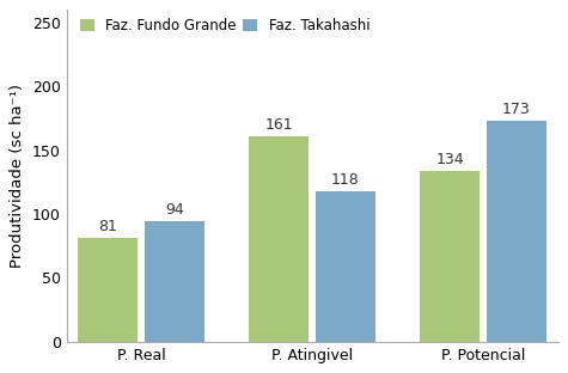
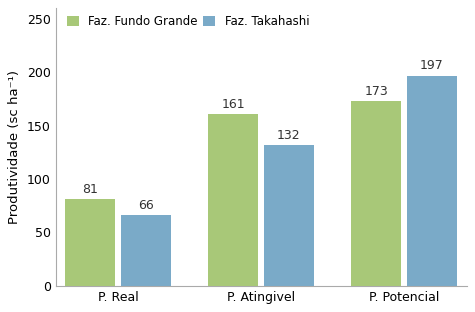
Faz. Takahashi/P. Real: 94 -> 66
Faz. Takahashi/P. Atingivel: 118 -> 132
Faz. Fundo Grande/P. Potencial: 134 -> 173
Faz. Takahashi/P. Potencial: 173 -> 197
